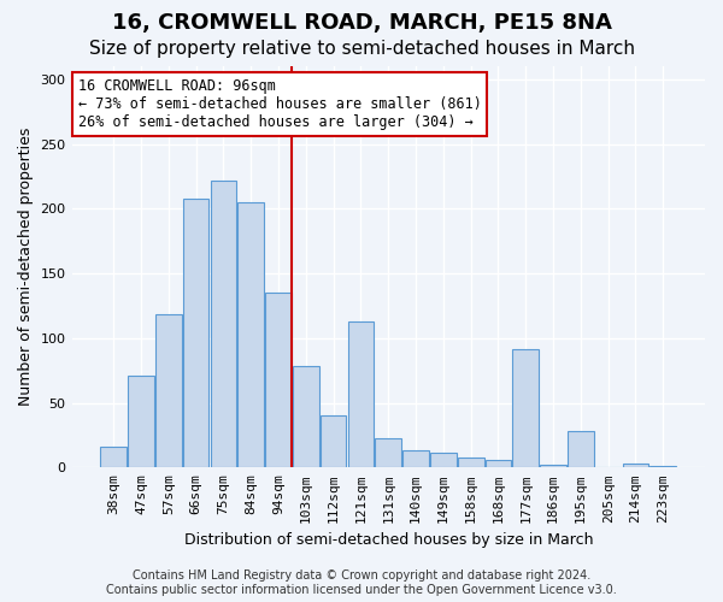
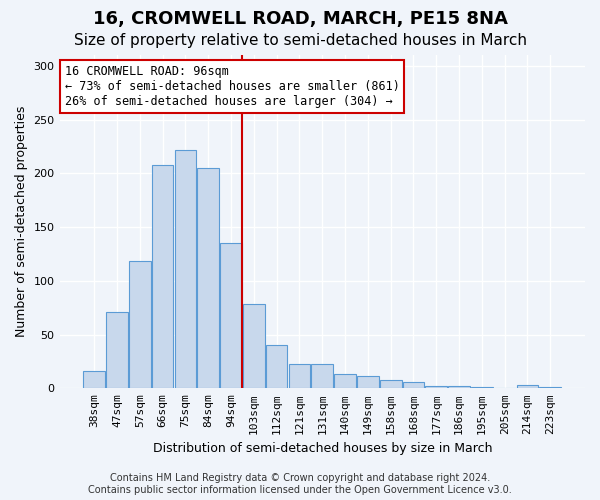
121sqm: 113 -> 23
177sqm: 91 -> 2
195sqm: 28 -> 1
